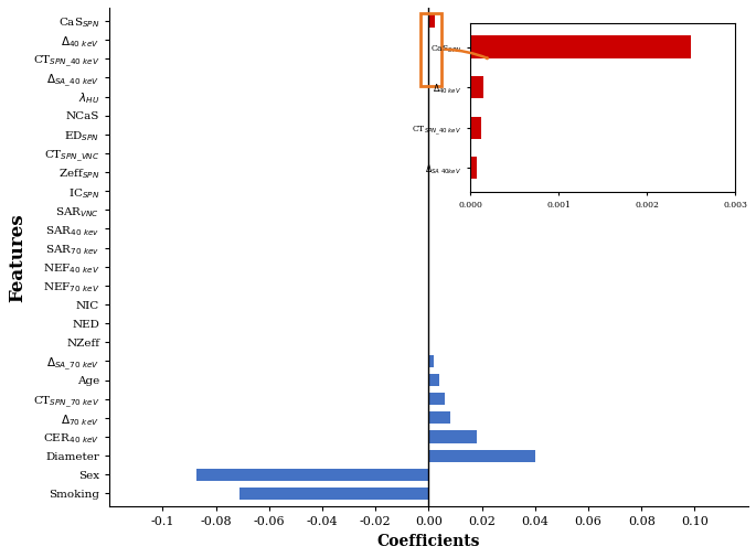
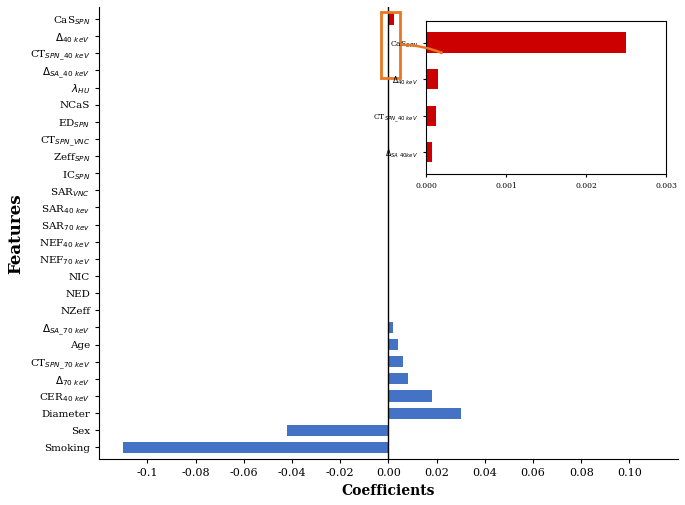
Diameter: 0.0400 -> 0.0300
Sex: -0.0875 -> -0.0420
Smoking: -0.0710 -> -0.1100
